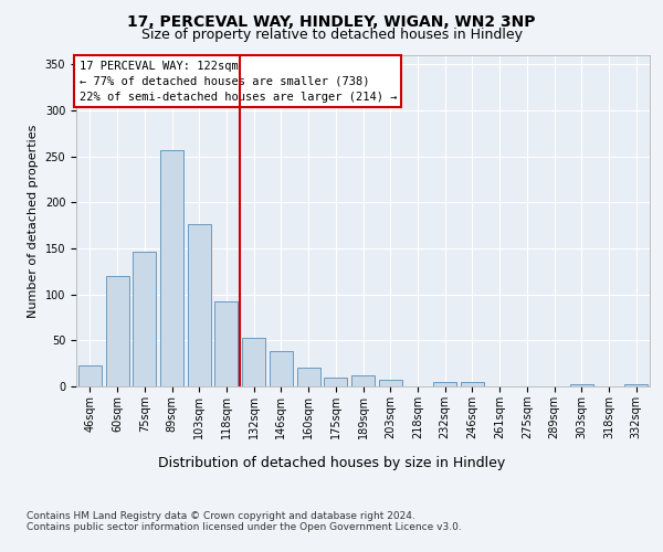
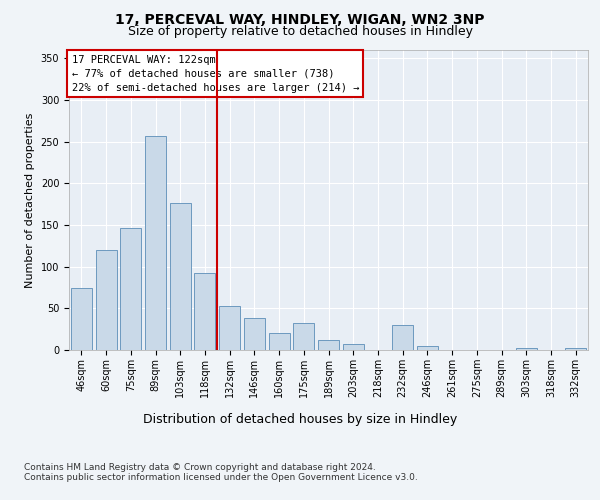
46sqm: 23 -> 74
175sqm: 10 -> 32
232sqm: 5 -> 30
